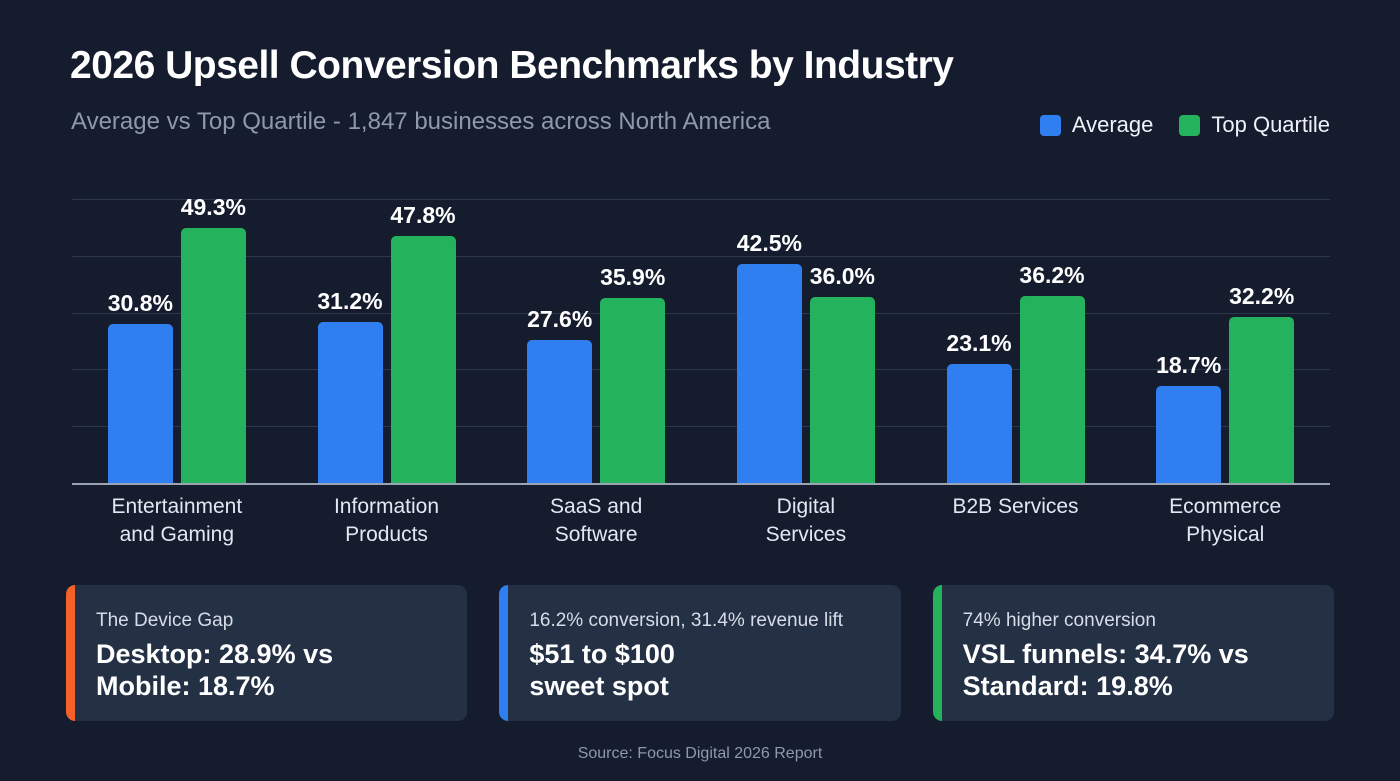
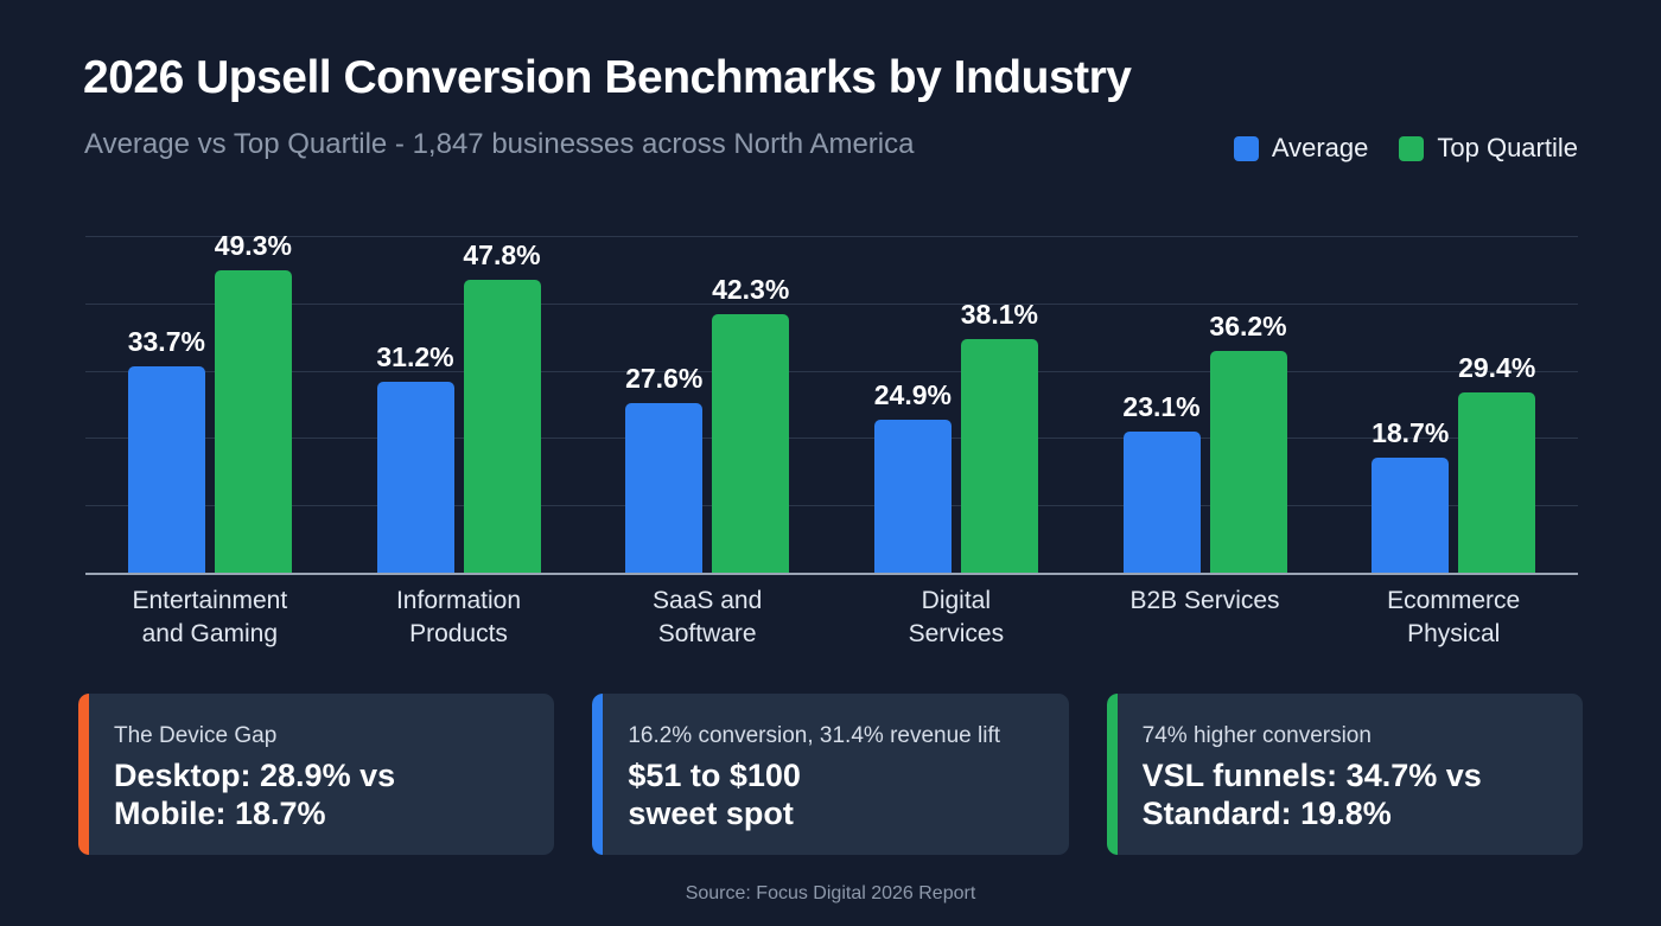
Average/Entertainment and Gaming: 30.8% -> 33.7%
Top Quartile/SaaS and Software: 35.9% -> 42.3%
Average/Digital Services: 42.5% -> 24.9%
Top Quartile/Digital Services: 36.0% -> 38.1%
Top Quartile/Ecommerce Physical: 32.2% -> 29.4%
